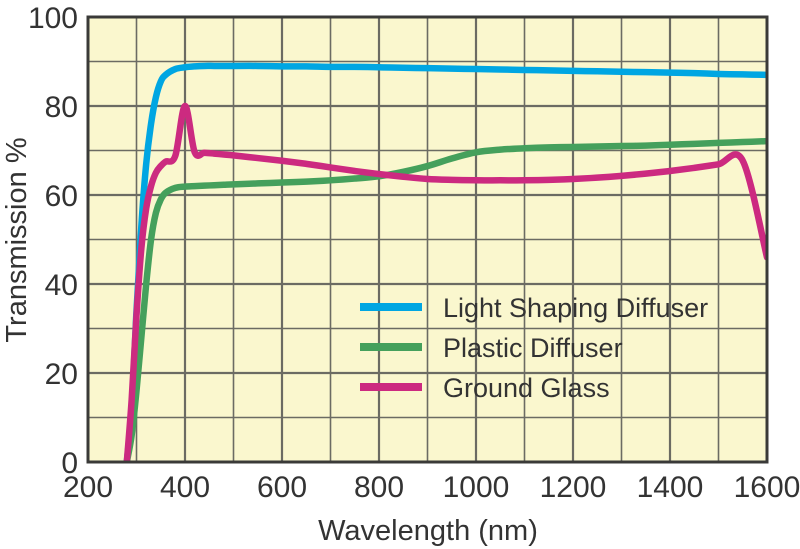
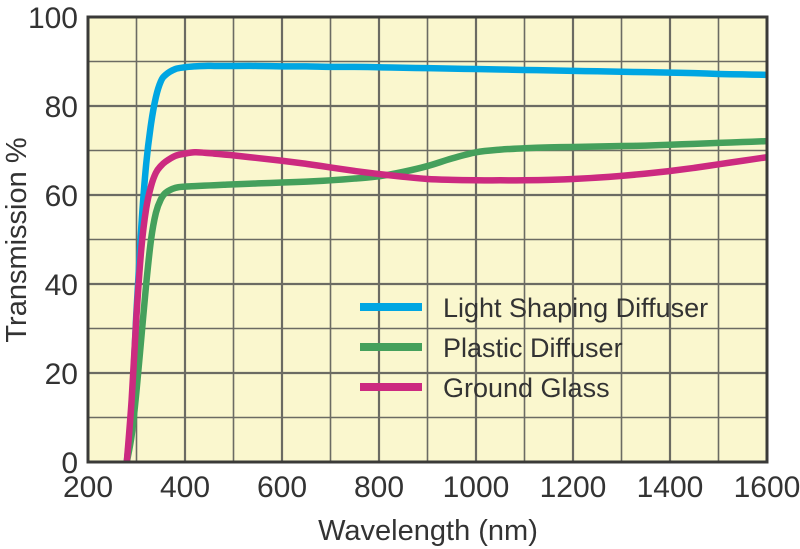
Ground Glass/400: 80 -> 69
Ground Glass/1600: 46 -> 68
